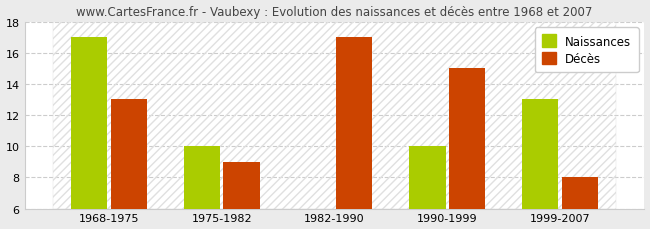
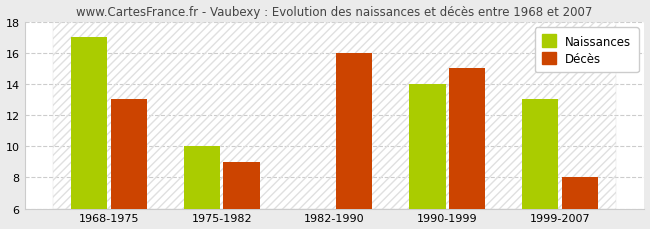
Décès/1982-1990: 17 -> 16
Naissances/1990-1999: 10 -> 14
